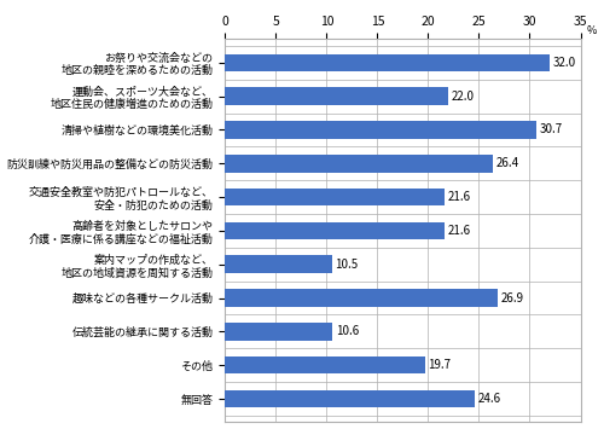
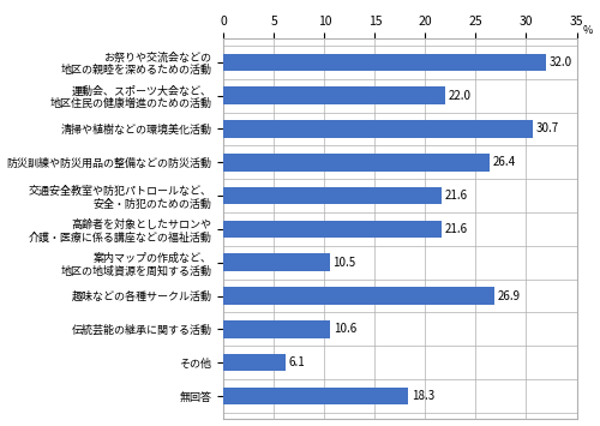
その他: 19.7 -> 6.1
無回答: 24.6 -> 18.3
